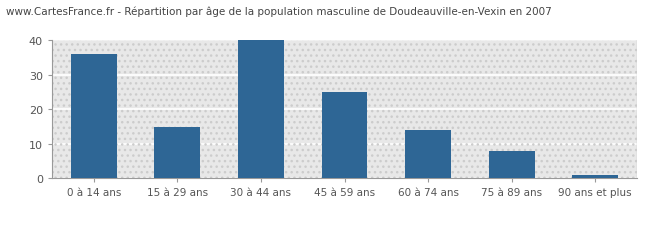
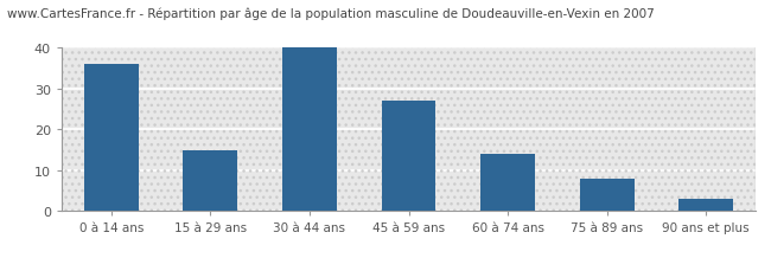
45 à 59 ans: 25 -> 27
90 ans et plus: 1 -> 3
